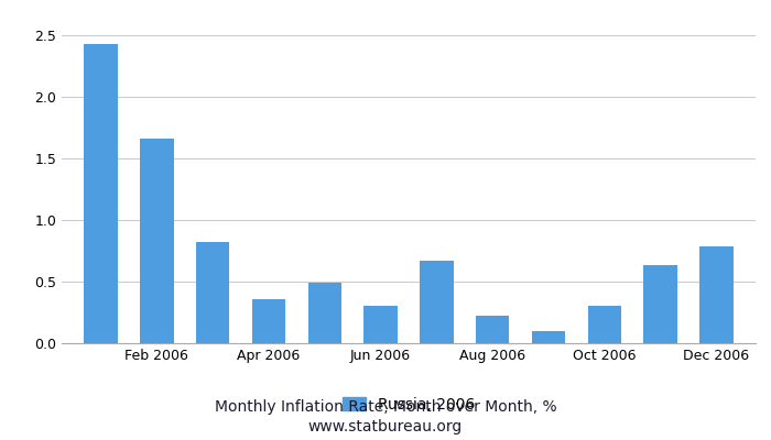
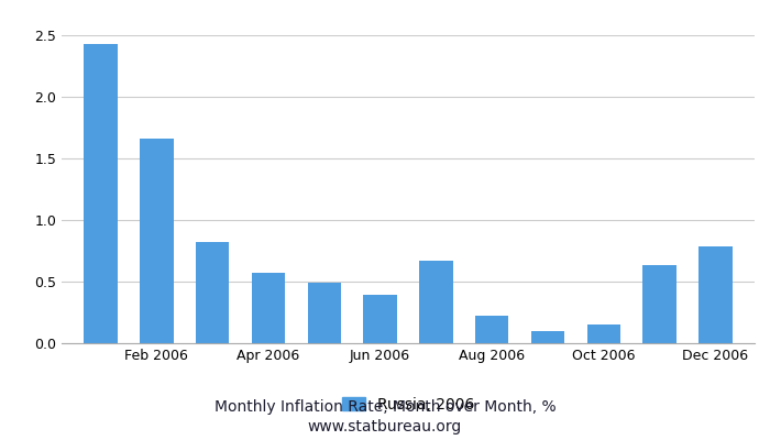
Apr 2006: 0.36 -> 0.57
Jun 2006: 0.30 -> 0.39
Oct 2006: 0.30 -> 0.15
